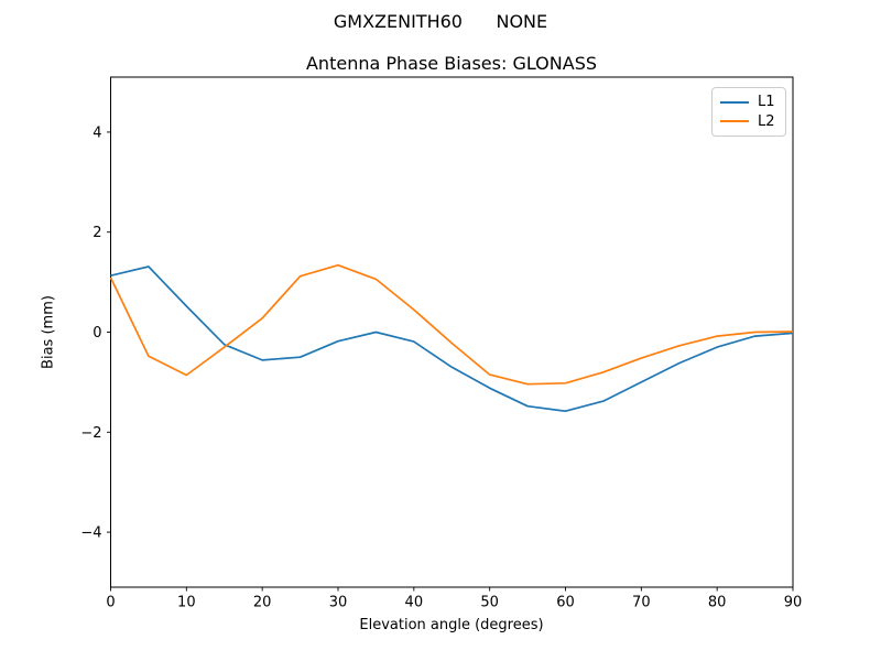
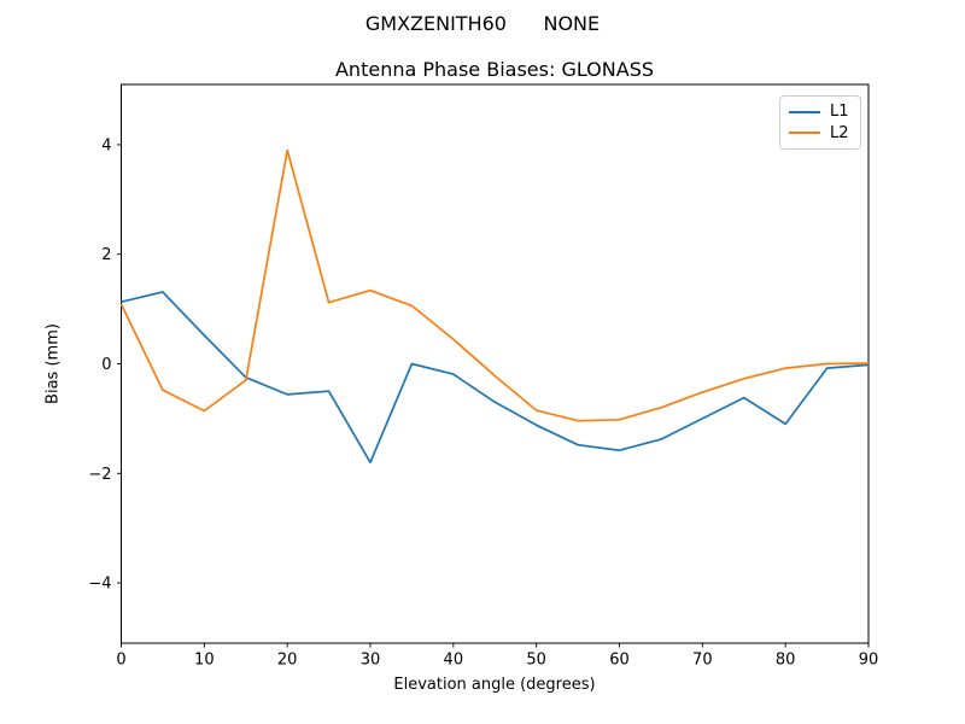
L2/20: 0.3 -> 3.9
L1/30: -0.2 -> -1.8
L1/80: -0.3 -> -1.1
